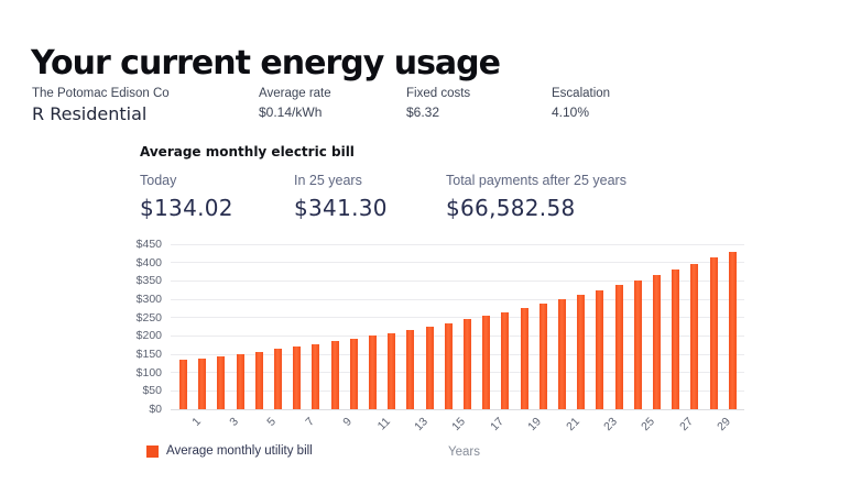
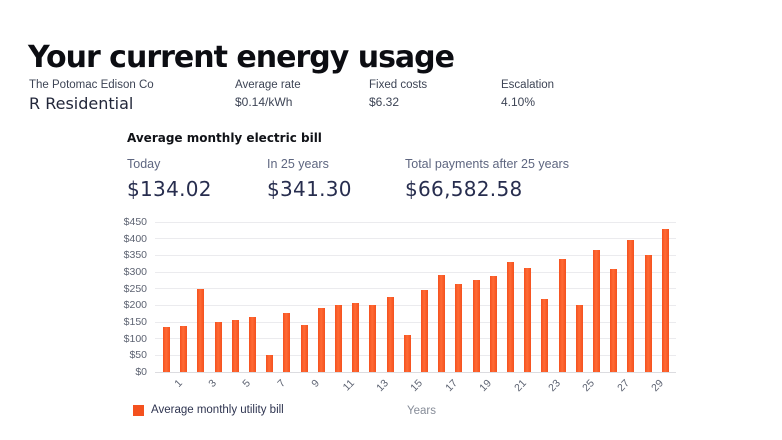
3: $150 -> $250
7: $170 -> $50
9: $180 -> $140
13: $220 -> $200
15: $240 -> $110
17: $250 -> $290
21: $300 -> $330
23: $320 -> $220
25: $350 -> $200
27: $380 -> $310
29: $410 -> $350
